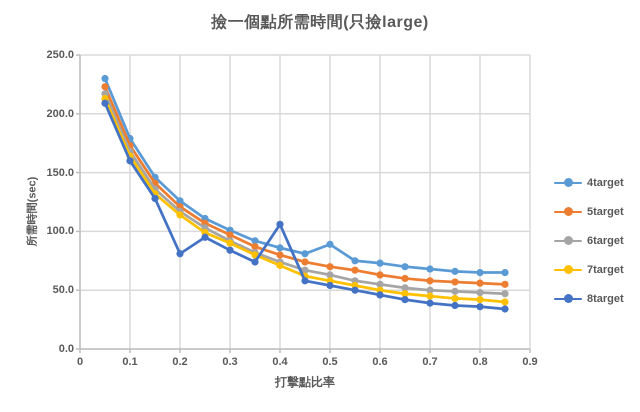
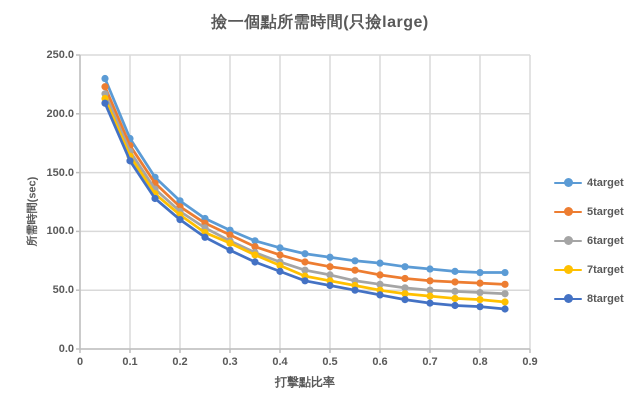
8target/0.2: 81 -> 110
8target/0.4: 106 -> 66
4target/0.5: 89 -> 78
